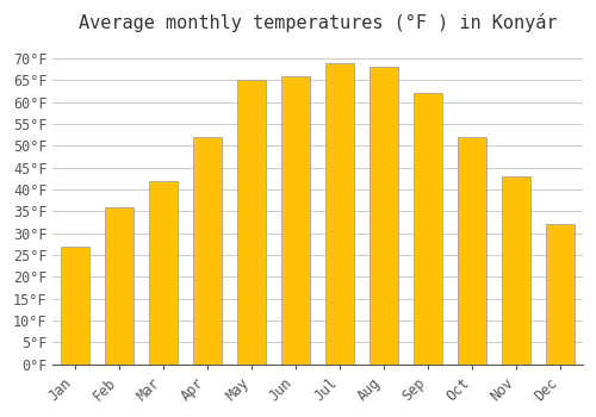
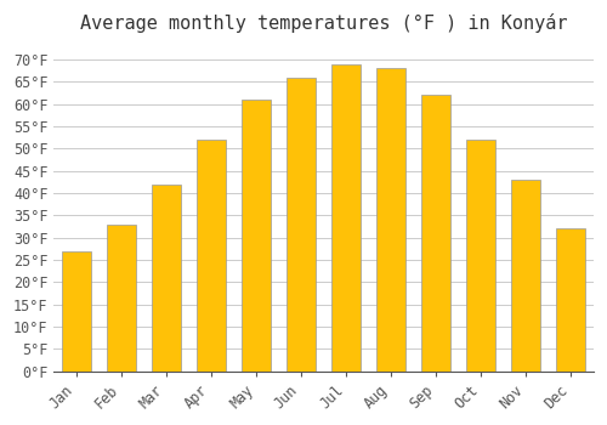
Feb: 36°F -> 33°F
May: 65°F -> 61°F
